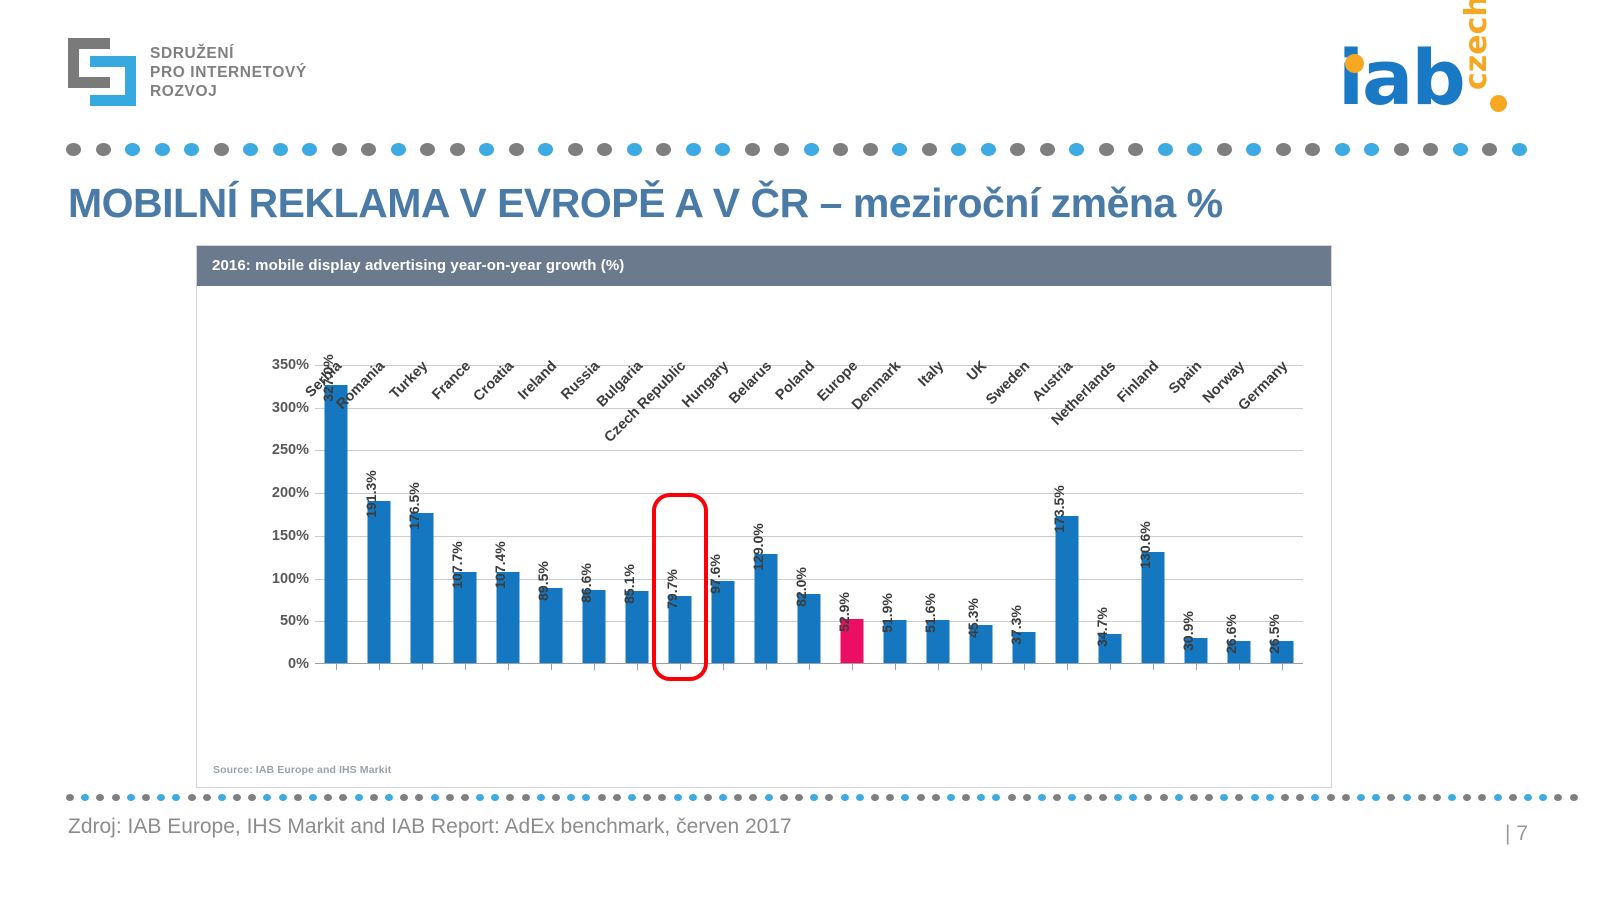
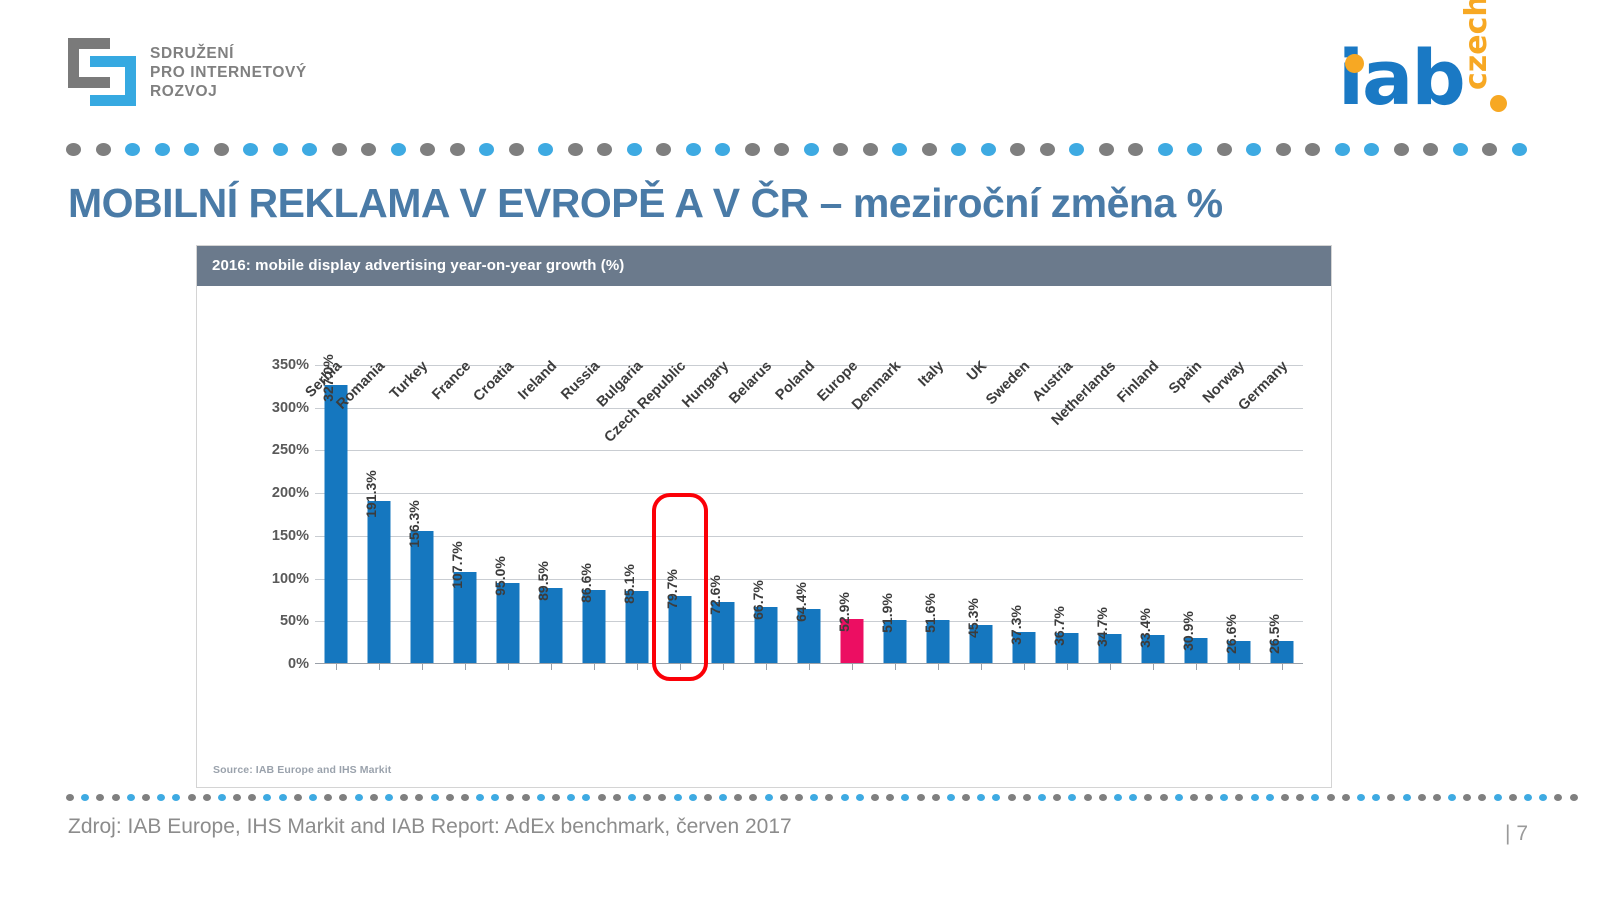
Turkey: 176.5% -> 156.3%
Croatia: 107.4% -> 95.0%
Hungary: 97.6% -> 72.6%
Belarus: 129.0% -> 66.7%
Poland: 82.0% -> 64.4%
Austria: 173.5% -> 36.7%
Finland: 130.6% -> 33.4%
